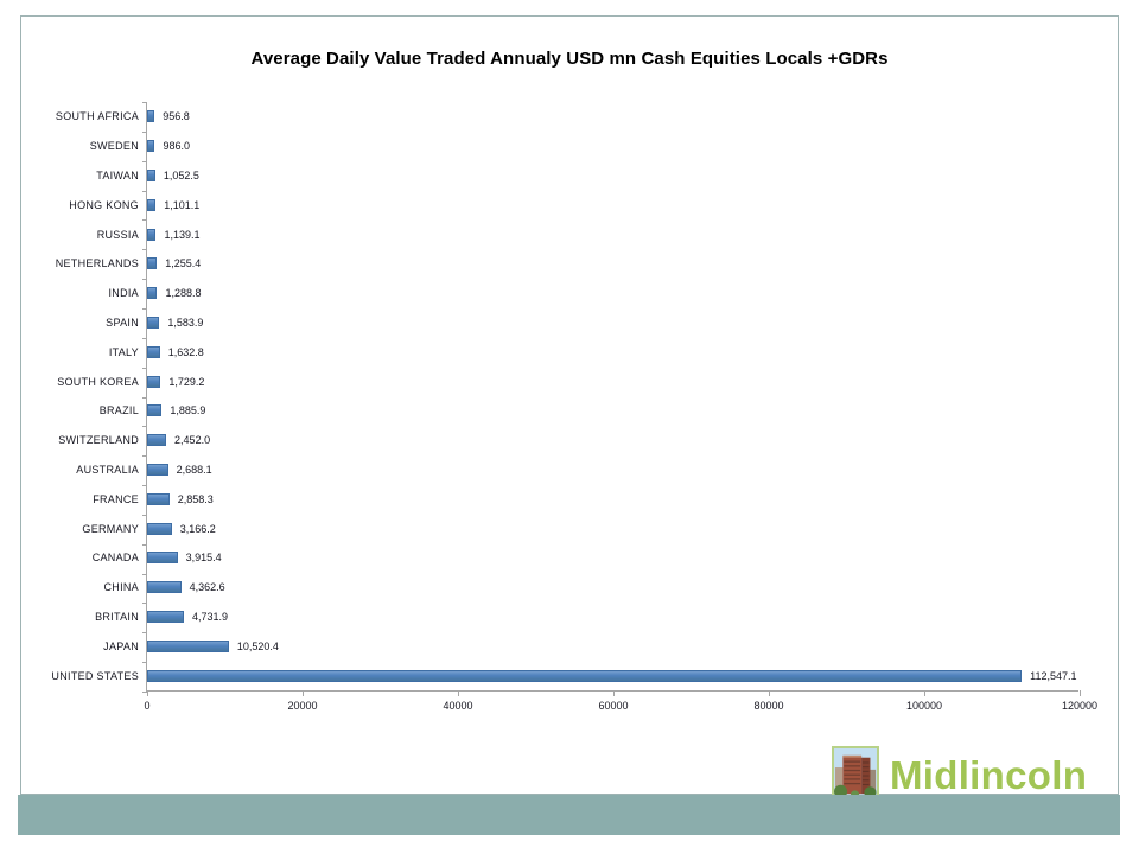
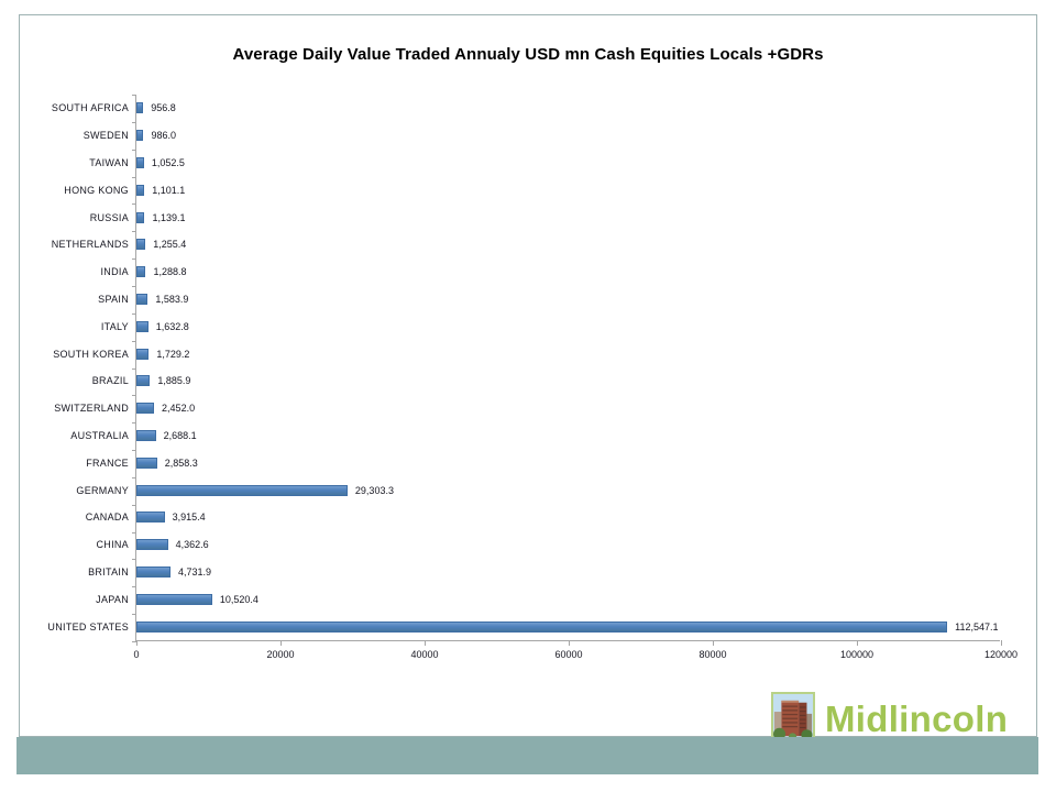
GERMANY: 3,166.2 -> 29,303.3
